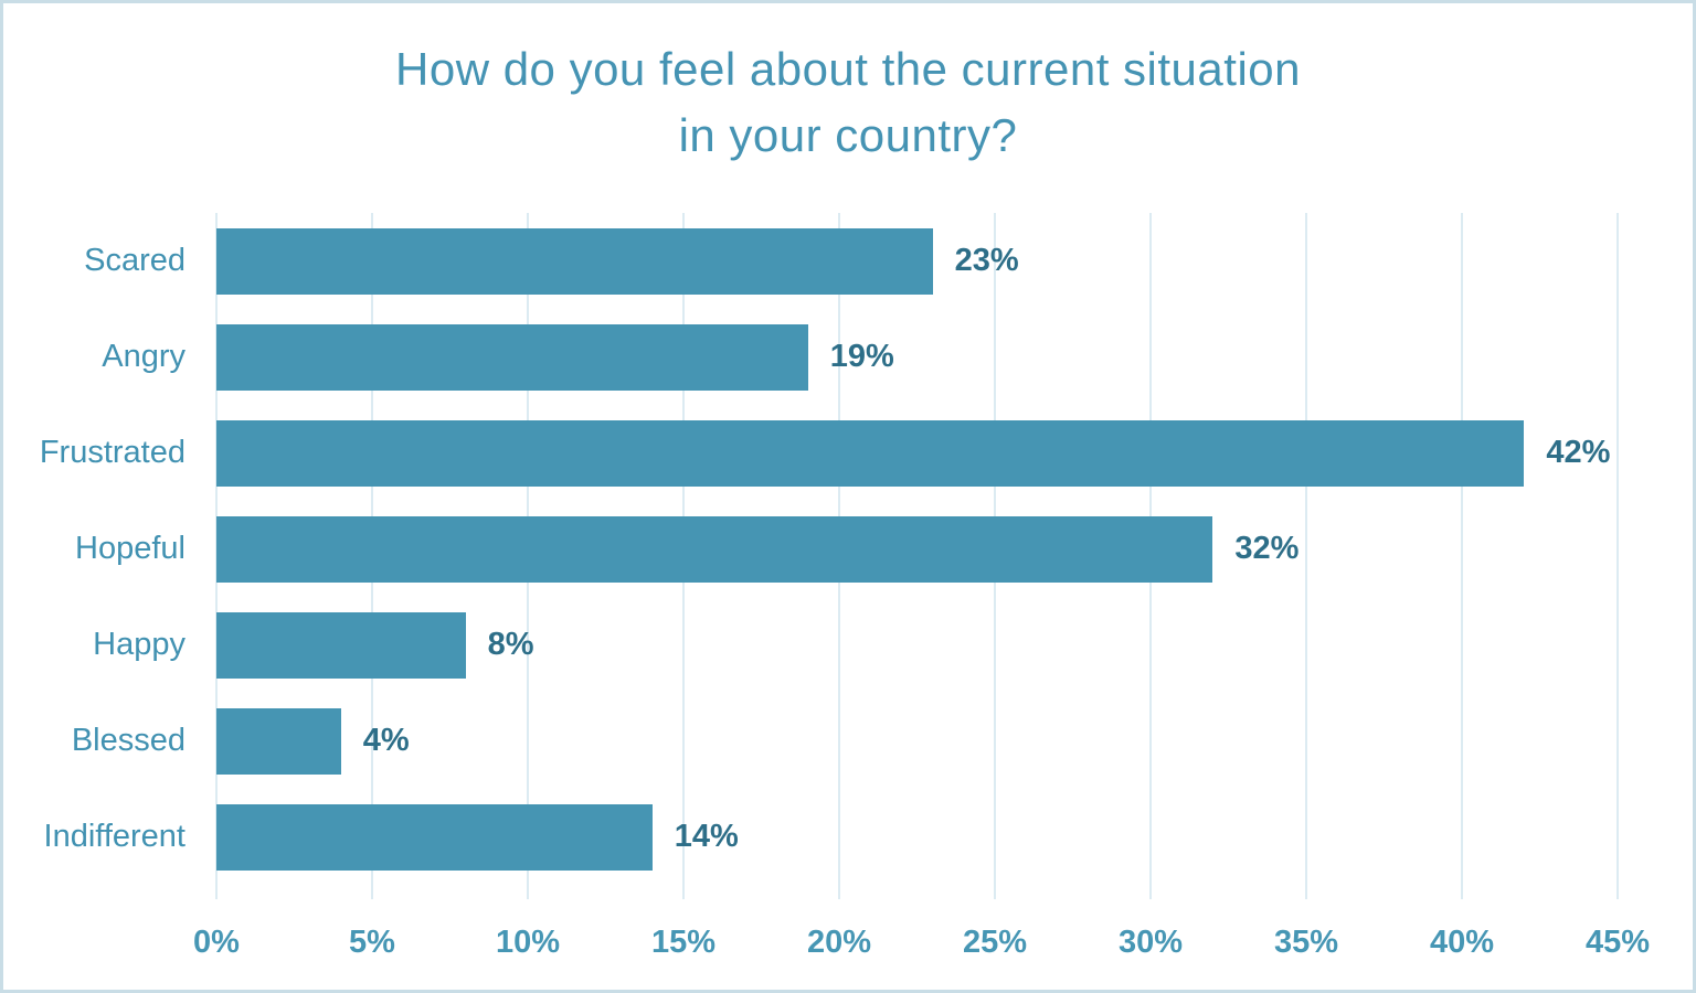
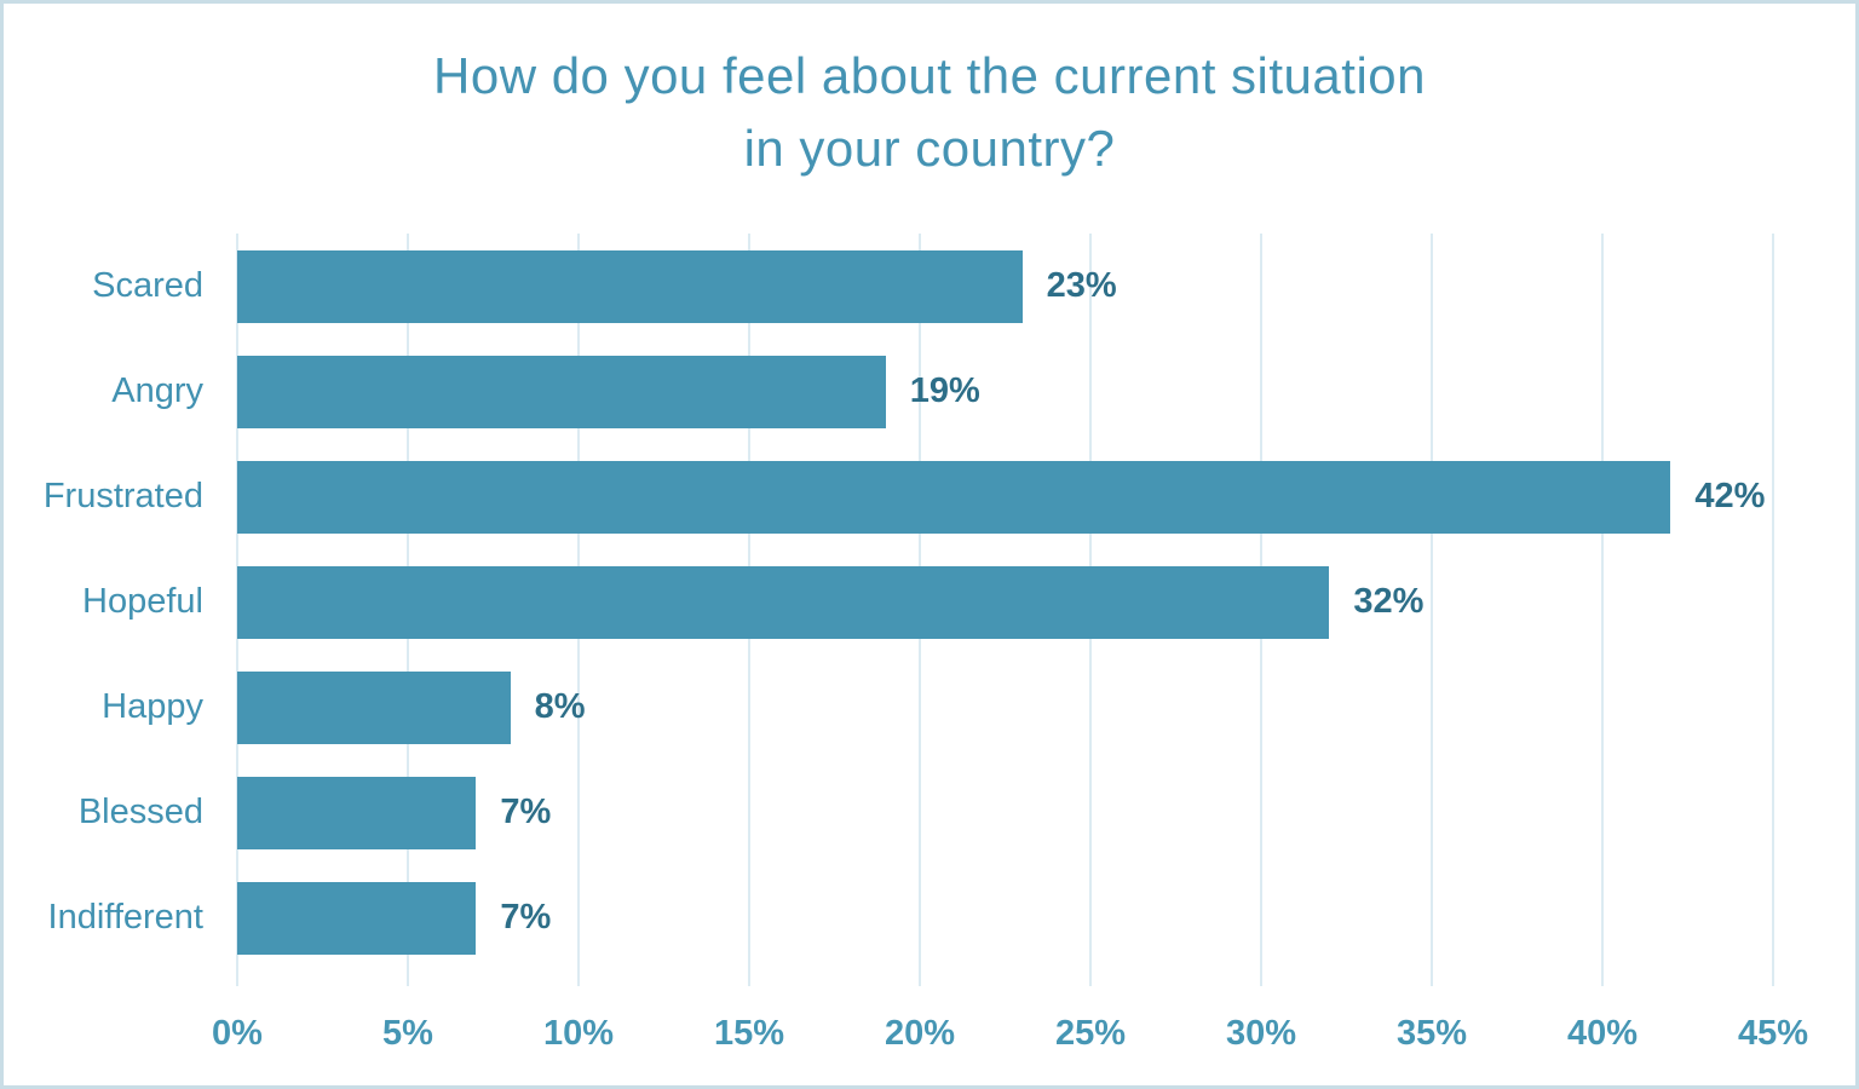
Blessed: 4% -> 7%
Indifferent: 14% -> 7%
